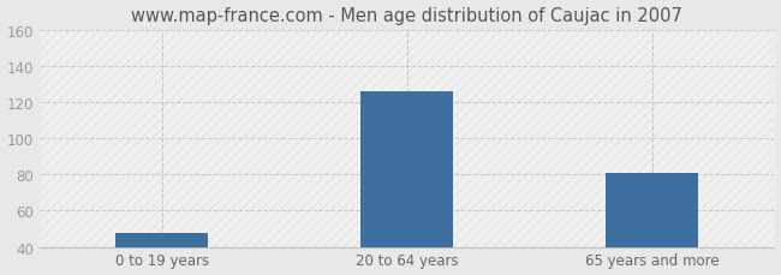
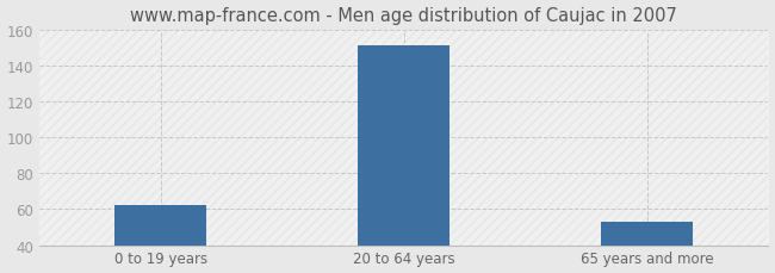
0 to 19 years: 48 -> 62
20 to 64 years: 126 -> 151
65 years and more: 81 -> 53
